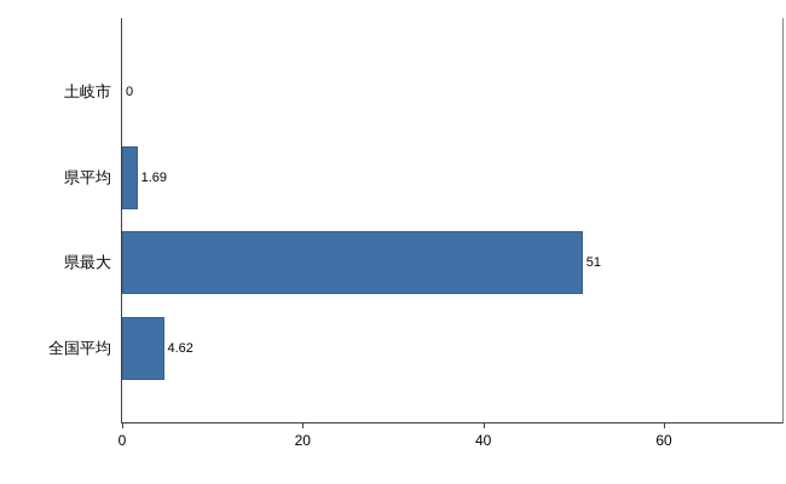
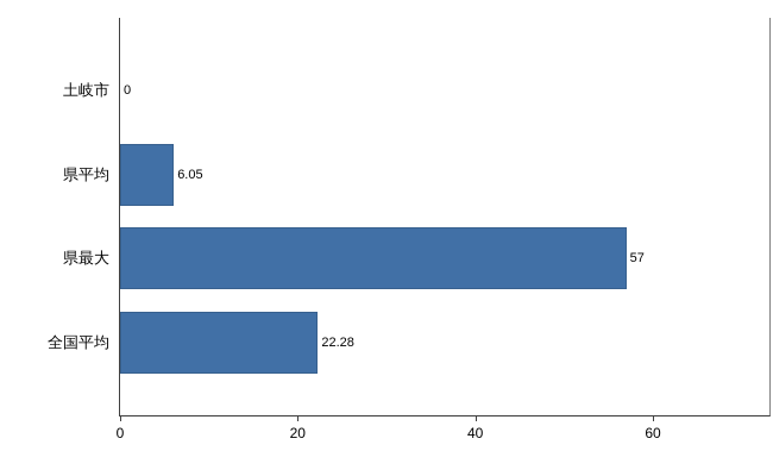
県平均: 1.69 -> 6.05
県最大: 51 -> 57
全国平均: 4.62 -> 22.28
